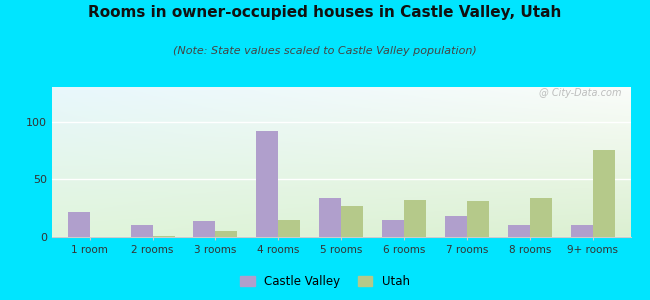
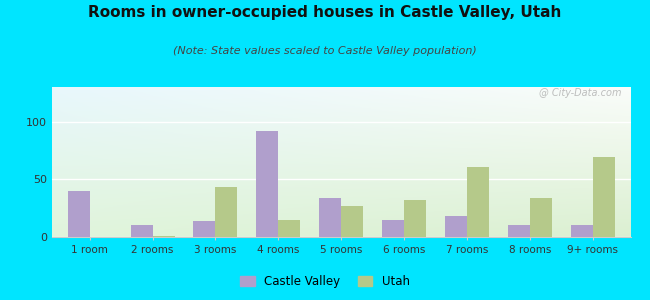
Castle Valley/1 room: 22 -> 40
Utah/3 rooms: 5 -> 43
Utah/7 rooms: 31 -> 61
Utah/9+ rooms: 75 -> 69
